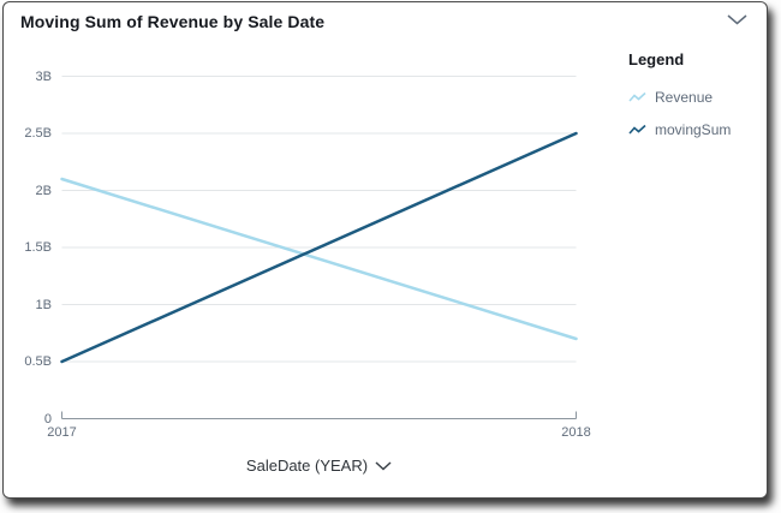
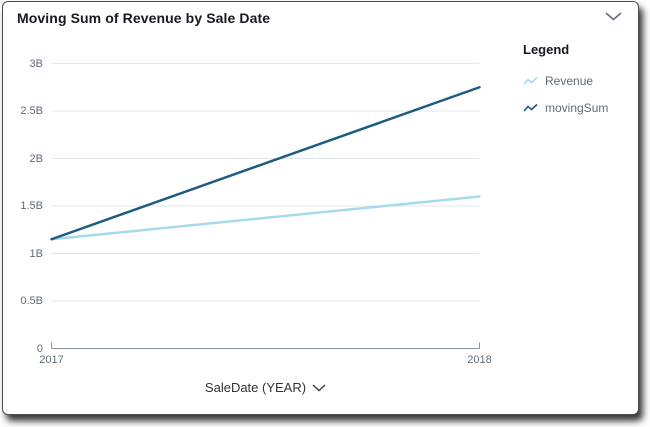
Revenue/2017: 2.1B -> 1.2B
movingSum/2017: 0.5B -> 1.2B
Revenue/2018: 0.7B -> 1.6B
movingSum/2018: 2.5B -> 2.8B
